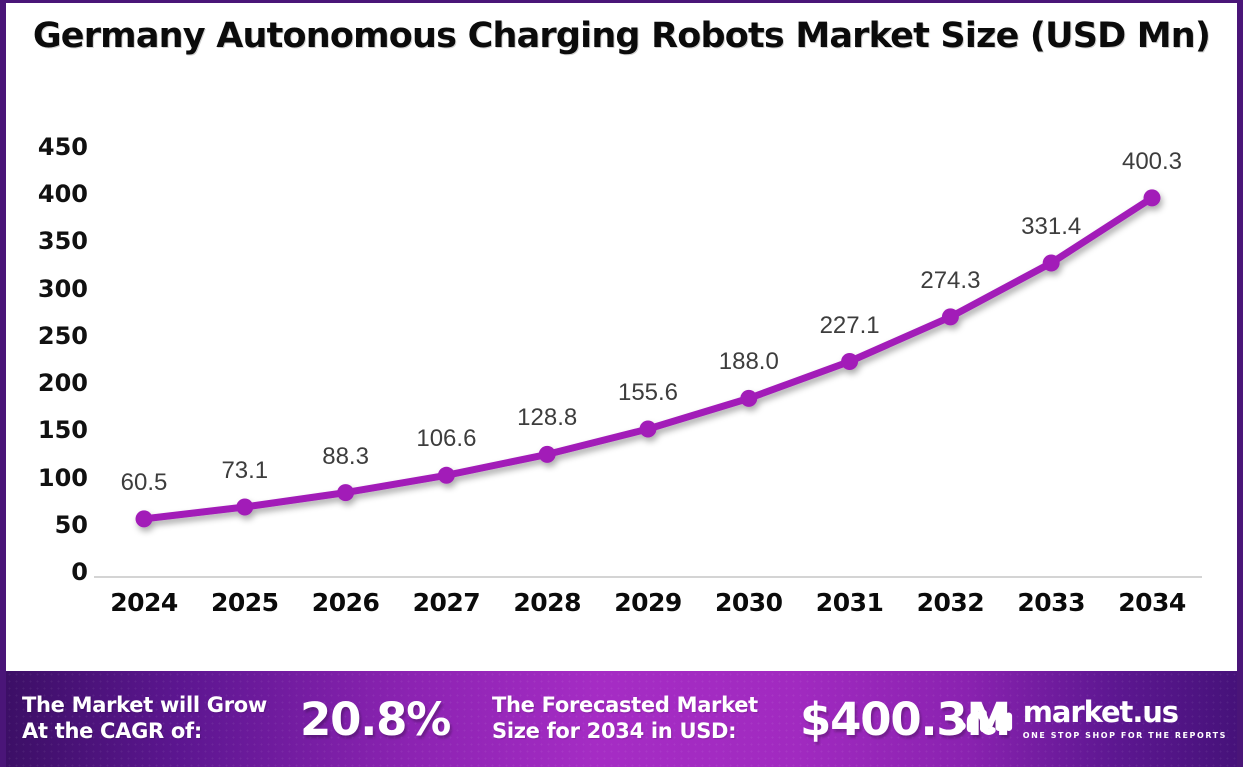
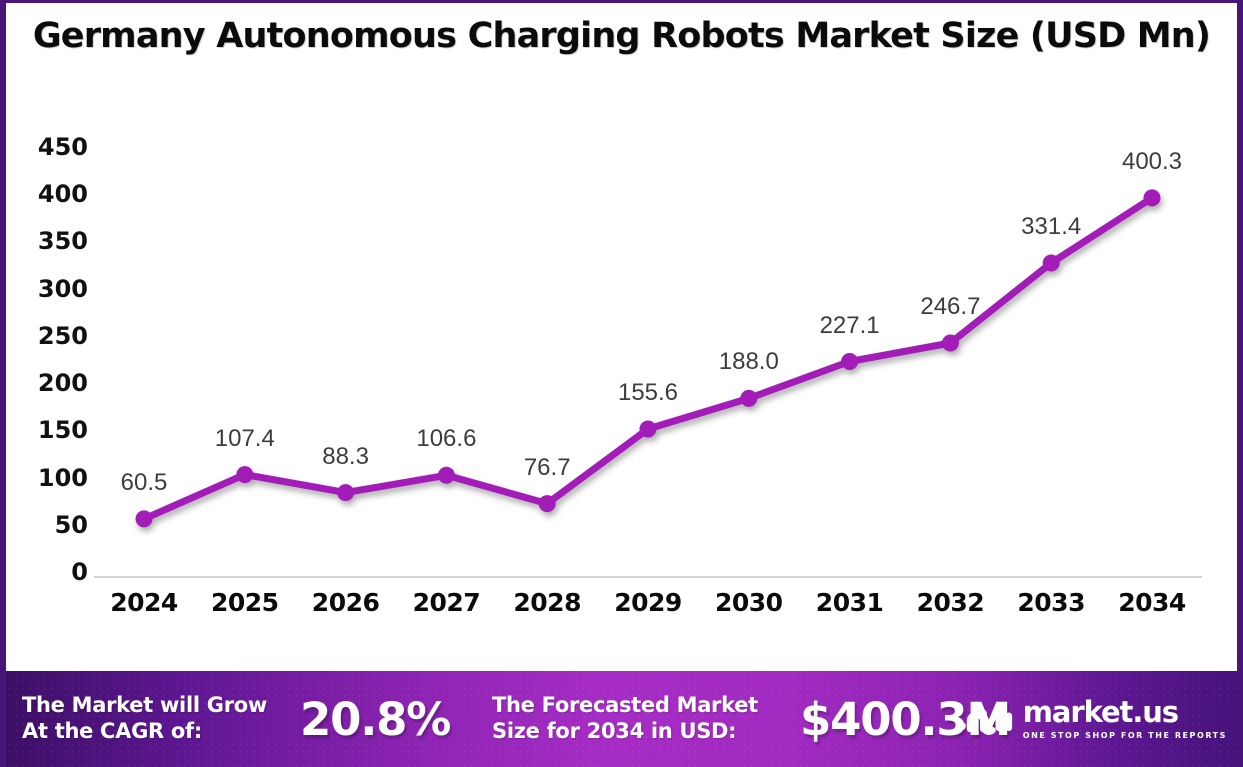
2025: 73.1 -> 107.4
2028: 128.8 -> 76.7
2032: 274.3 -> 246.7
